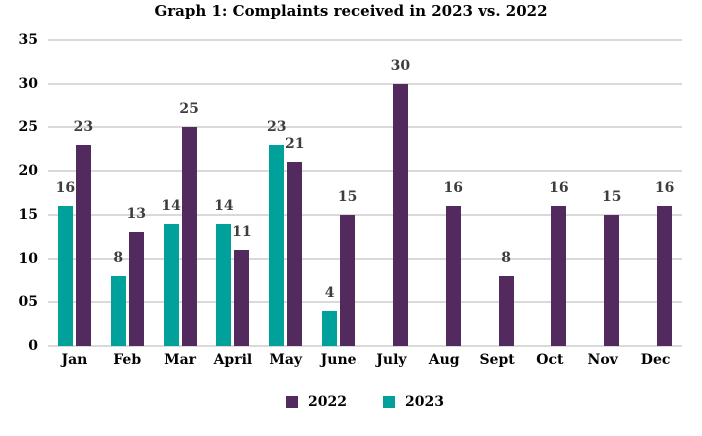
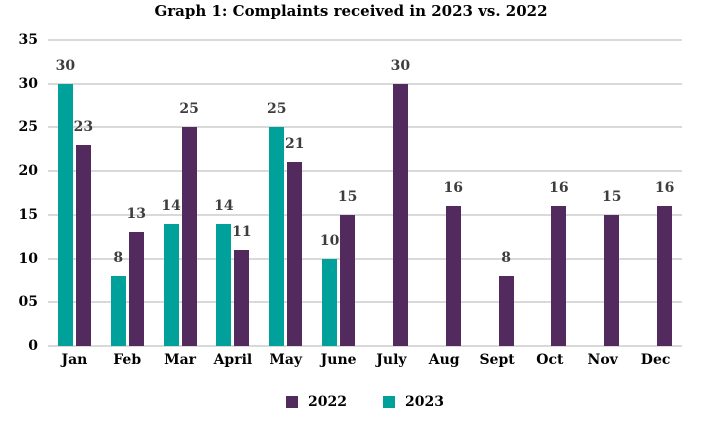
2023/Jan: 16 -> 30
2023/May: 23 -> 25
2023/June: 4 -> 10
